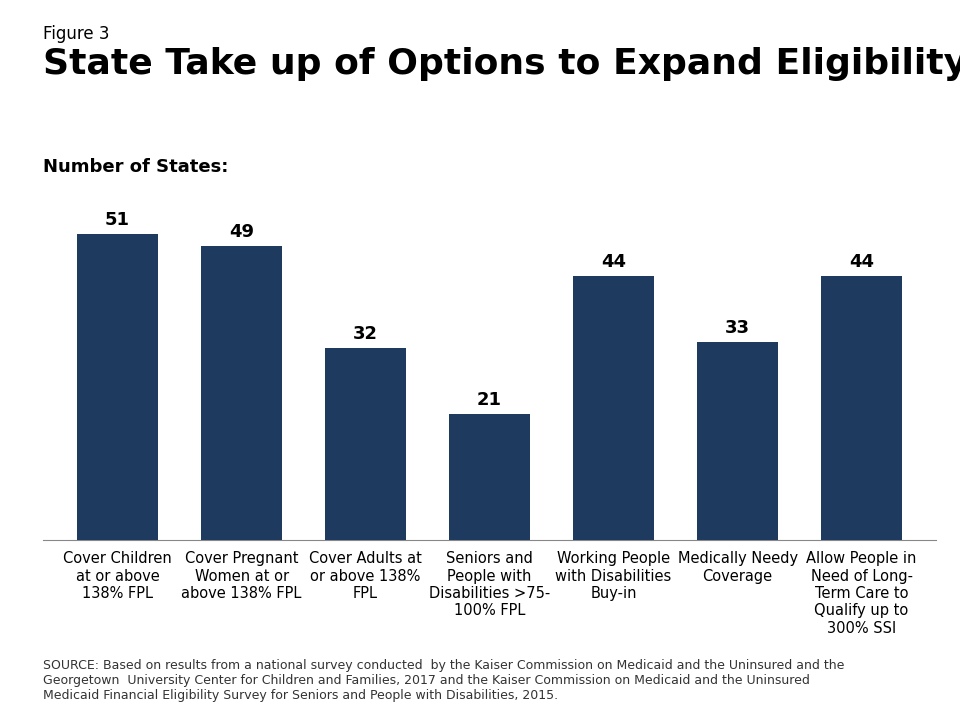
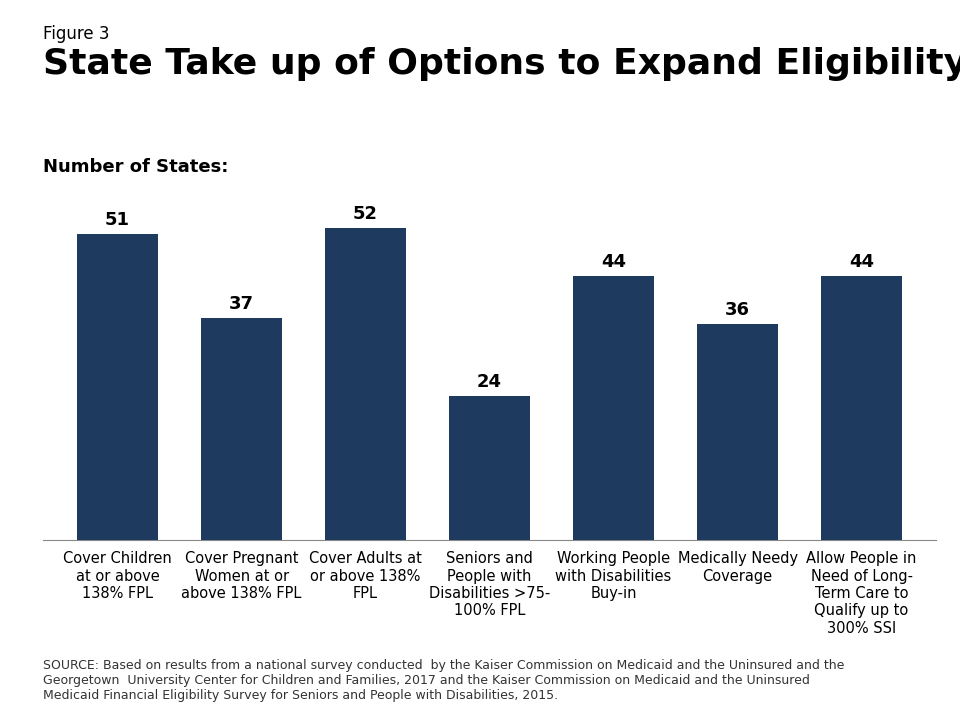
Cover Pregnant Women at or above 138% FPL: 49 -> 37
Cover Adults at or above 138% FPL: 32 -> 52
Seniors and People with Disabilities >75- 100% FPL: 21 -> 24
Medically Needy Coverage: 33 -> 36
